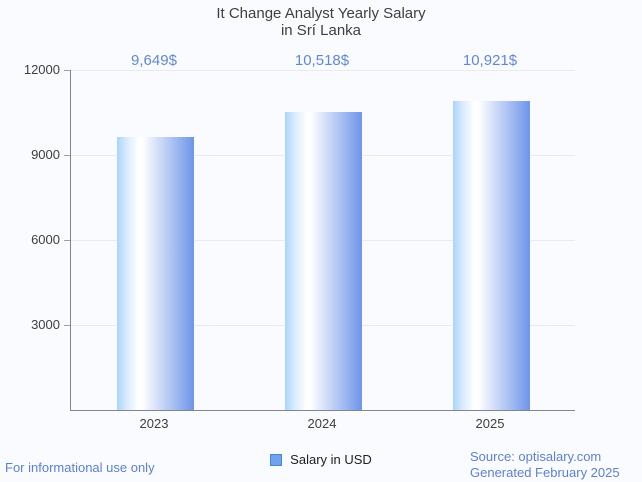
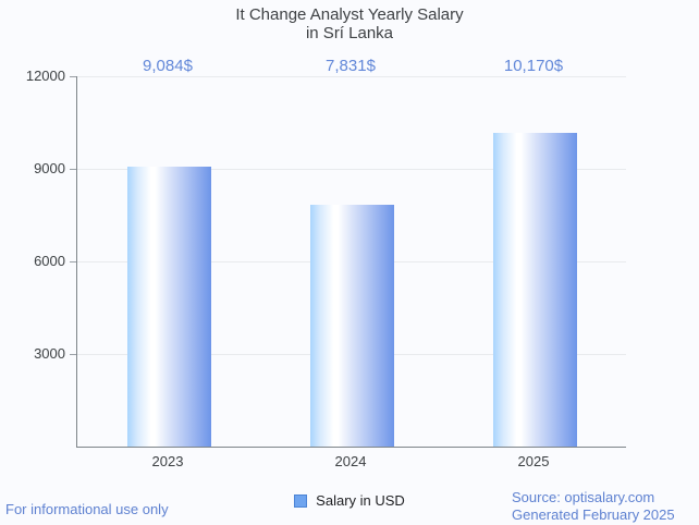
2023: 9,649 -> 9,084
2024: 10,518 -> 7,831
2025: 10,921 -> 10,170
